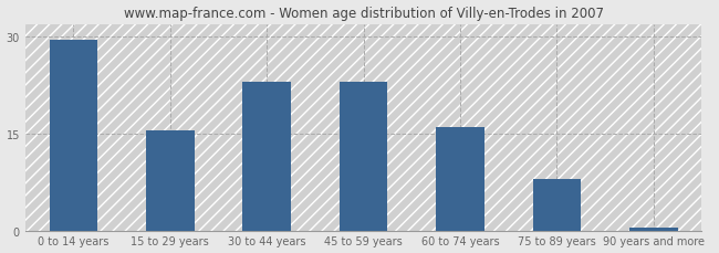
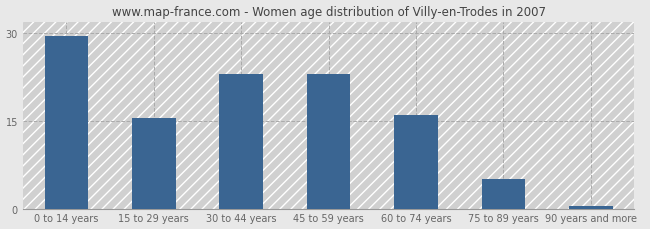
75 to 89 years: 8.0 -> 5.0
